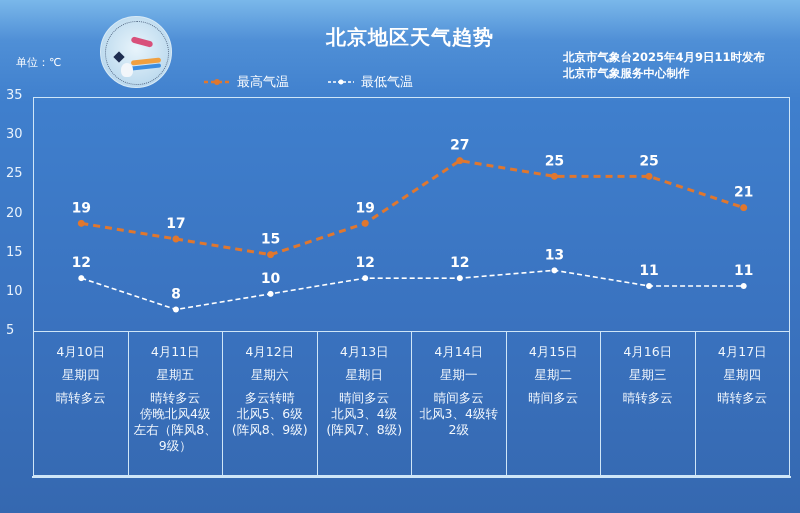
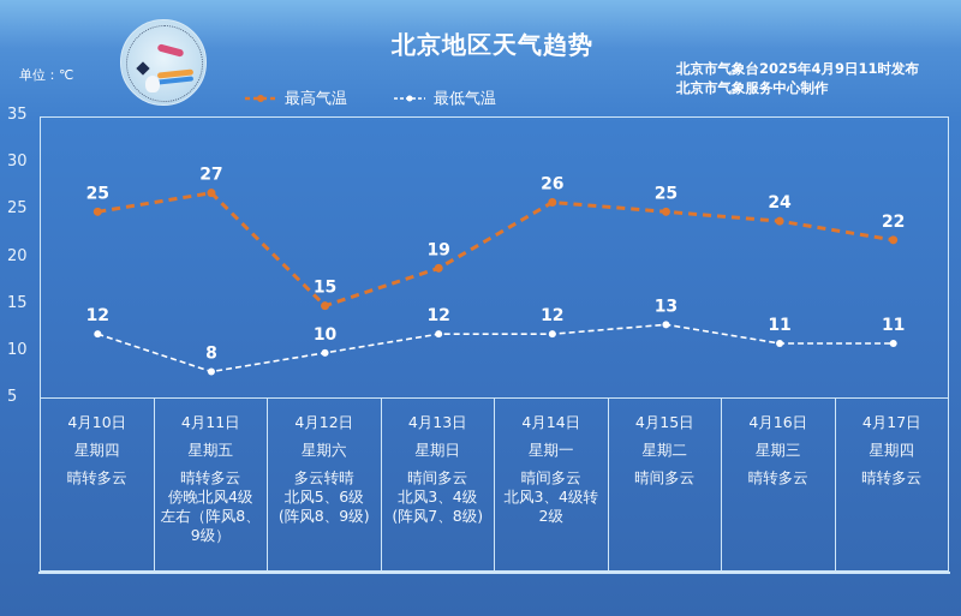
最高气温/4月10日: 19 -> 25
最高气温/4月11日: 17 -> 27
最高气温/4月14日: 27 -> 26
最高气温/4月16日: 25 -> 24
最高气温/4月17日: 21 -> 22
